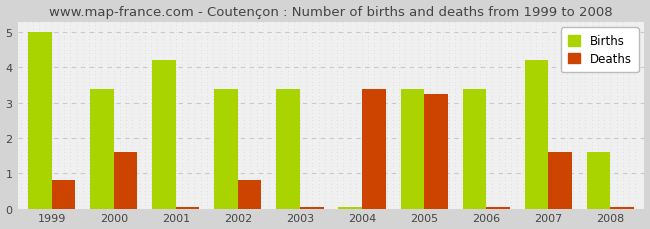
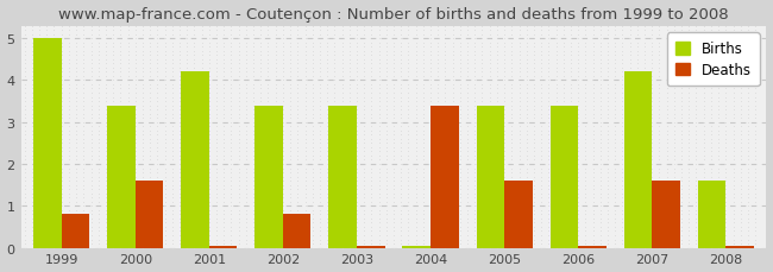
Deaths/2005: 3.25 -> 1.60
